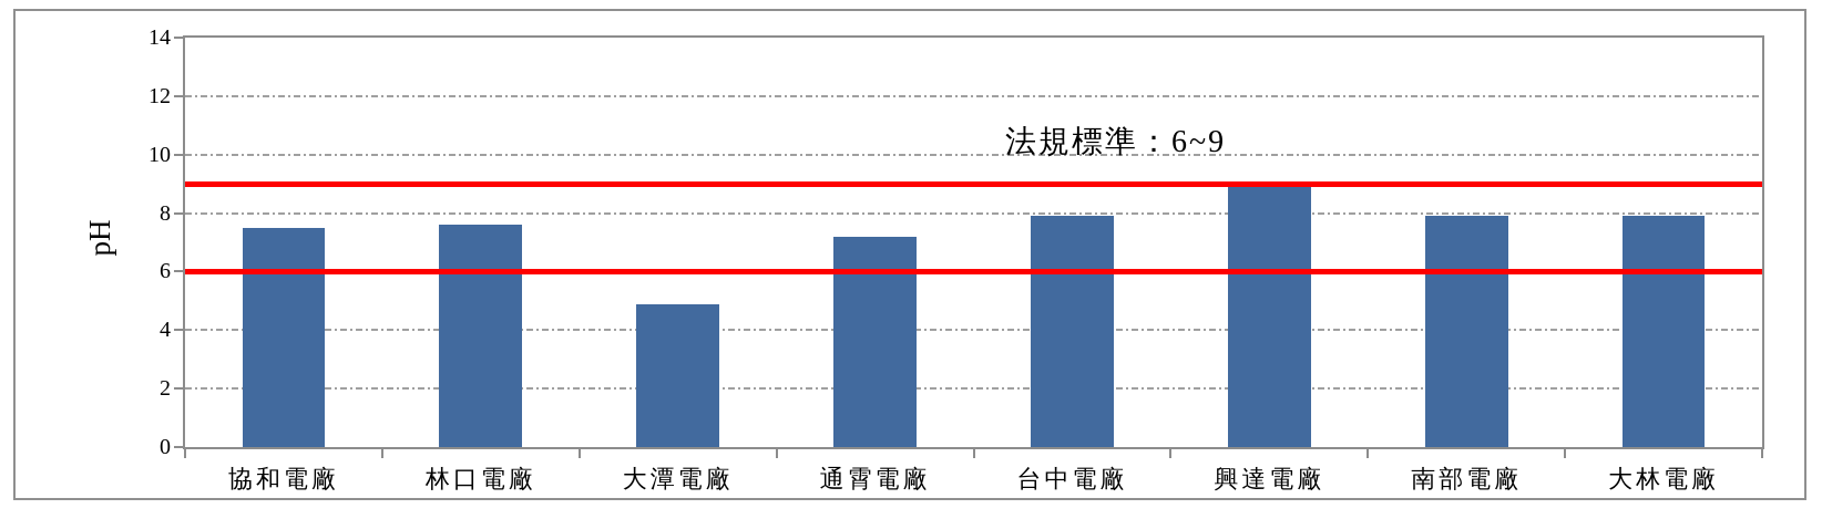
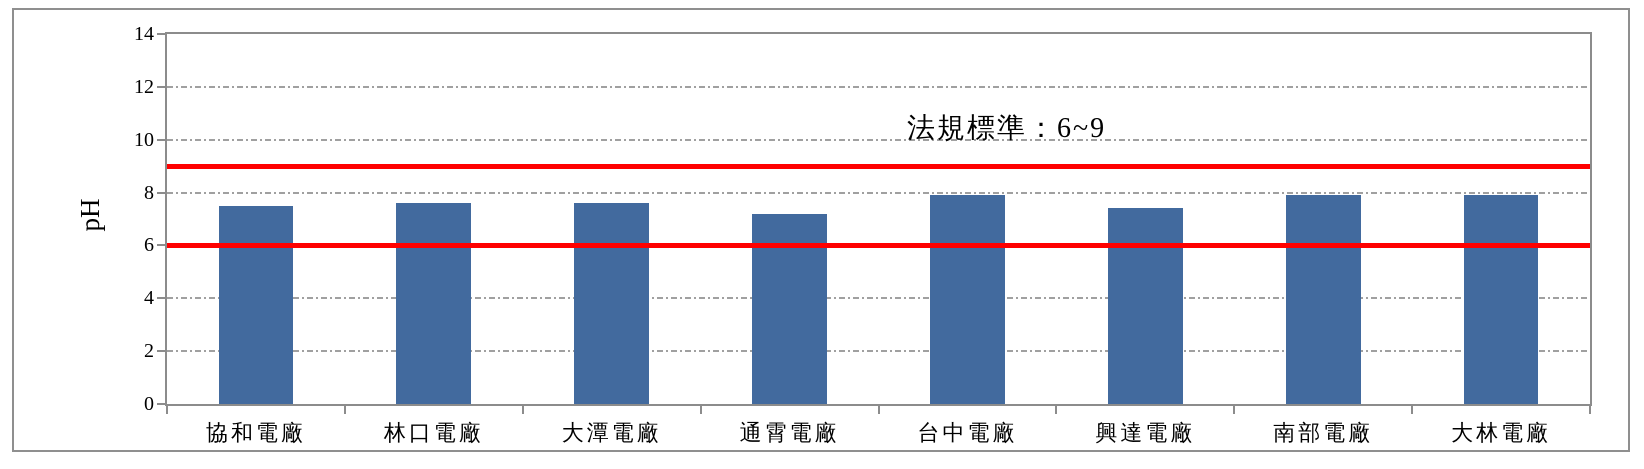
大潭電廠: 4.9 -> 7.6
興達電廠: 8.9 -> 7.4
